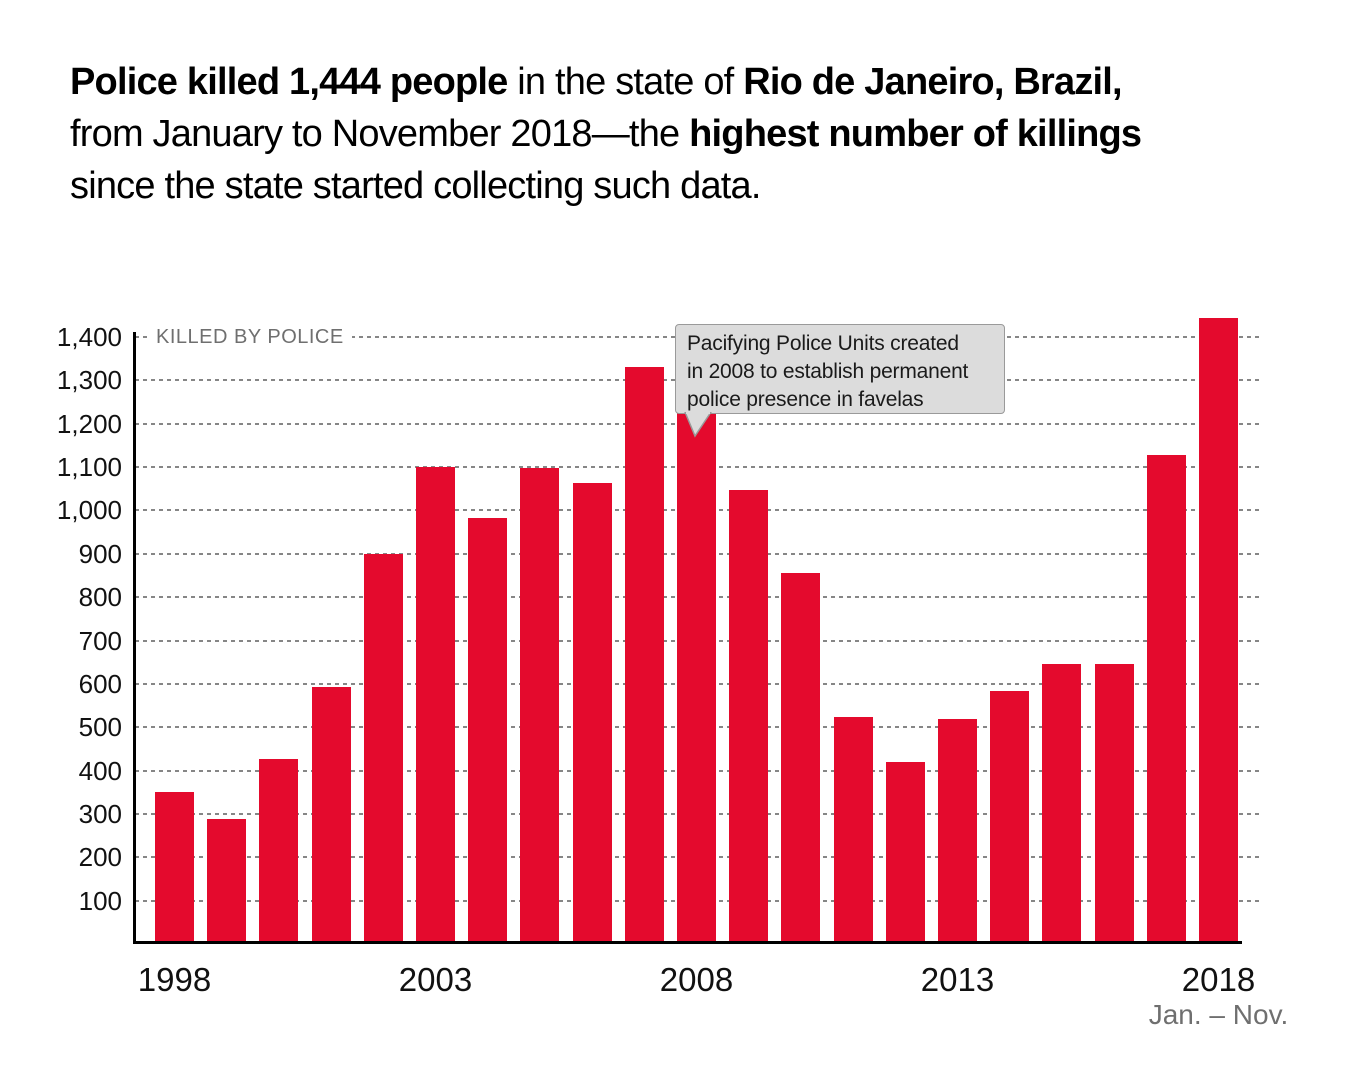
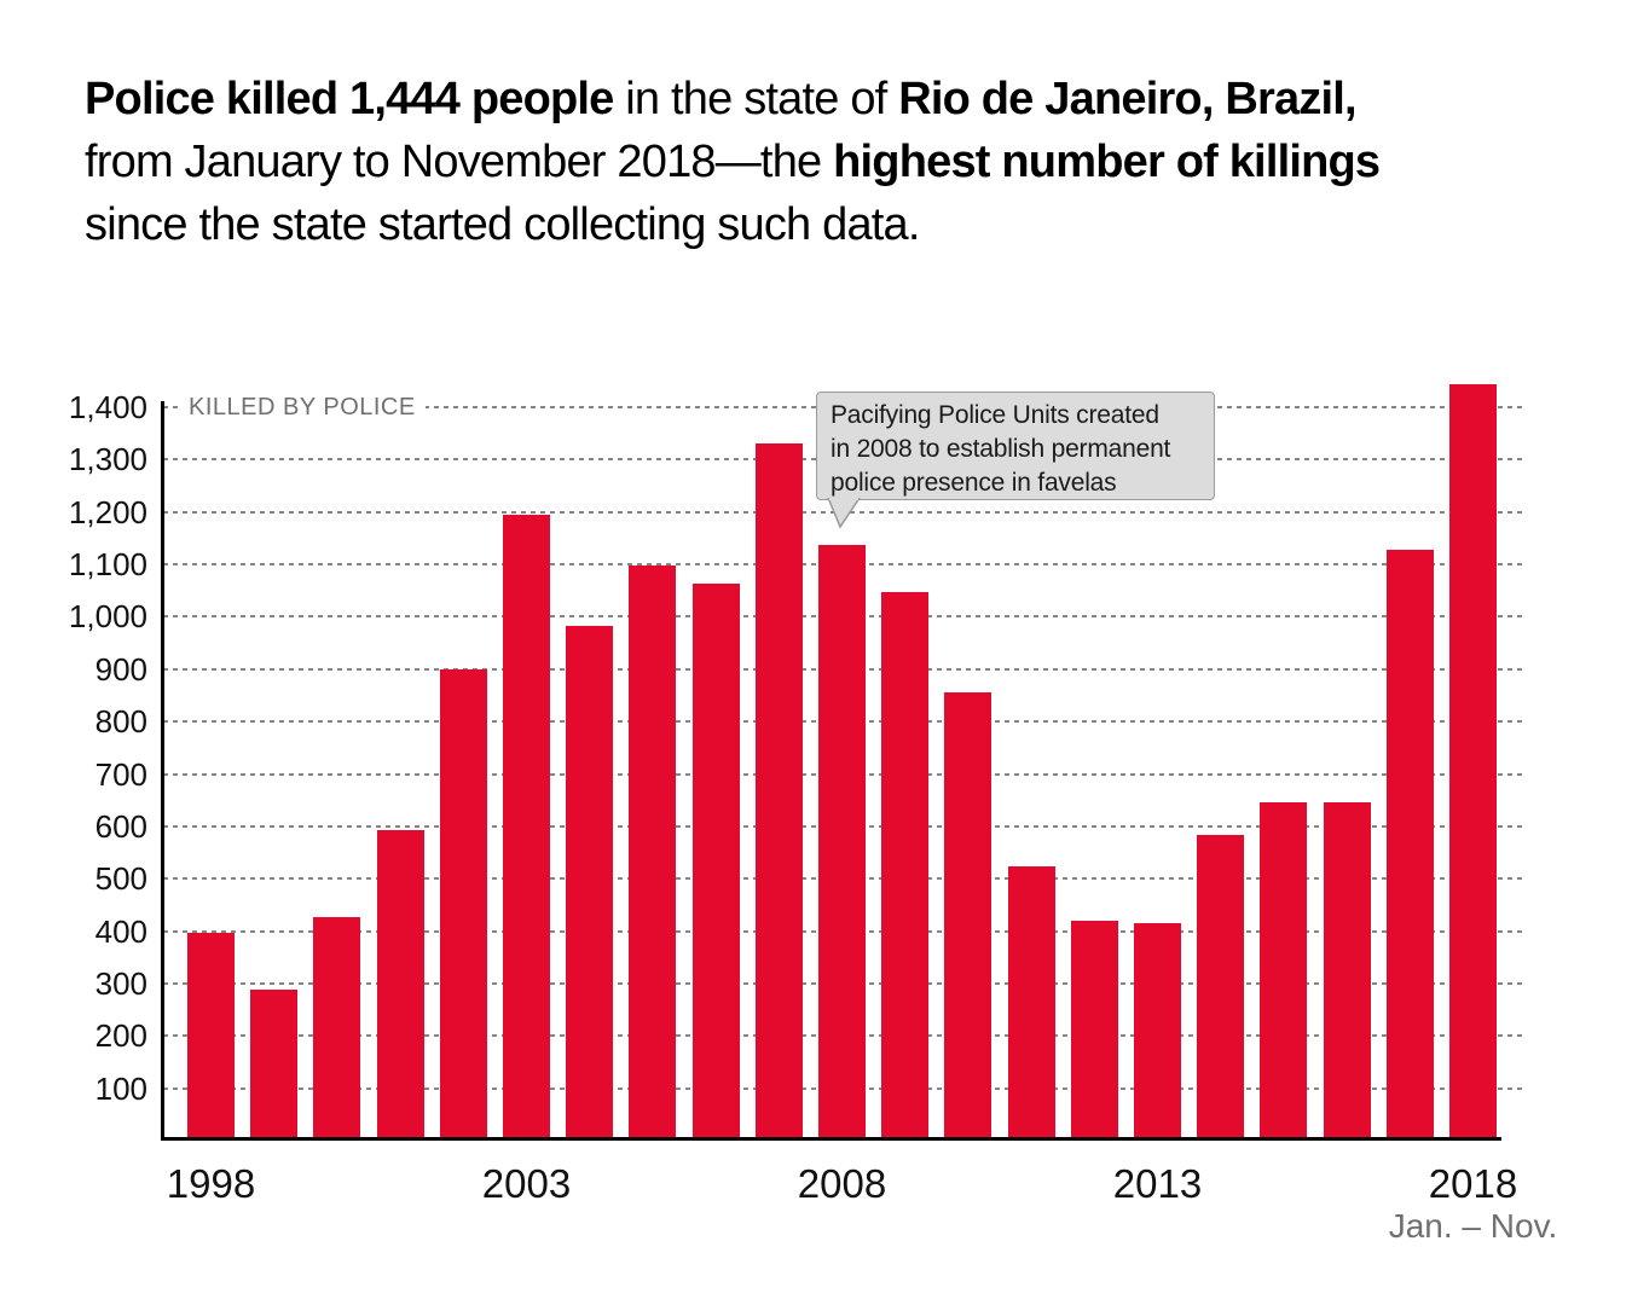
1998: 350 -> 400
2003: 1100 -> 1200
2008: 1310 -> 1140
2013: 520 -> 420
